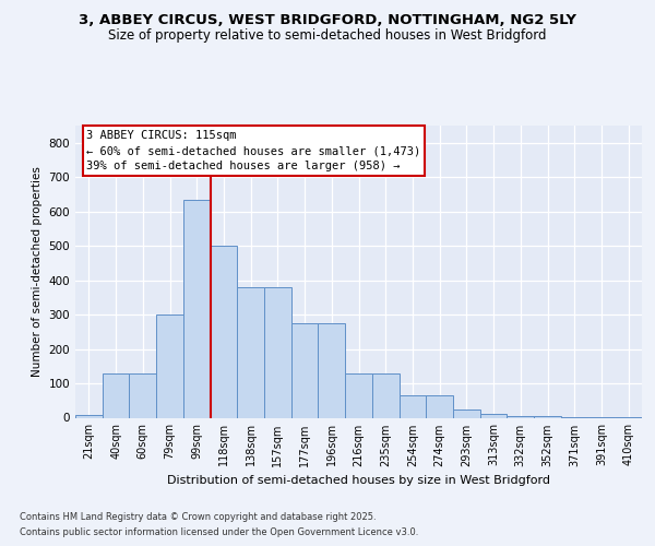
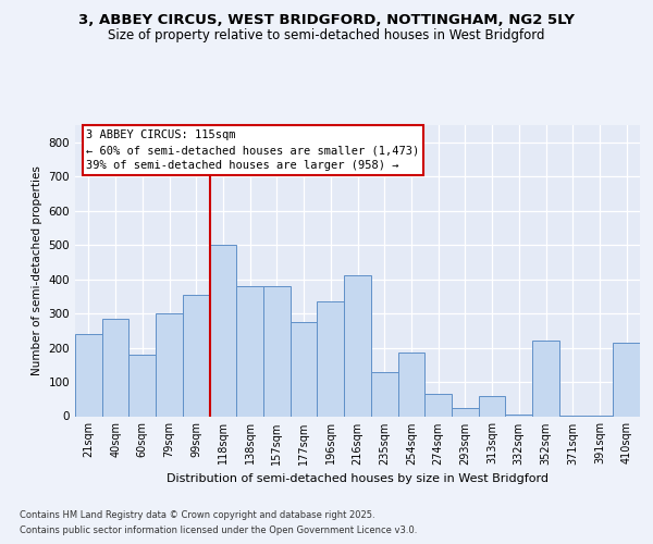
21sqm: 8 -> 240
40sqm: 128 -> 285
60sqm: 128 -> 180
99sqm: 635 -> 355
196sqm: 275 -> 335
216sqm: 130 -> 410
254sqm: 65 -> 185
313sqm: 12 -> 60
352sqm: 5 -> 220
410sqm: 1 -> 215
